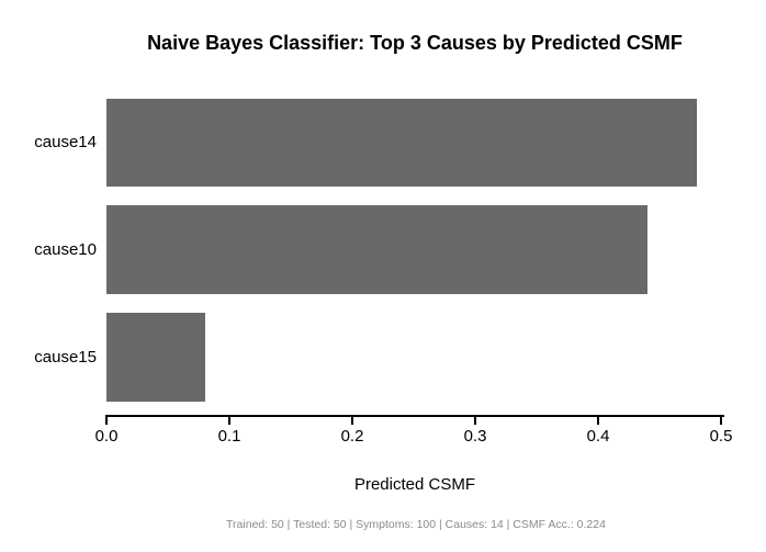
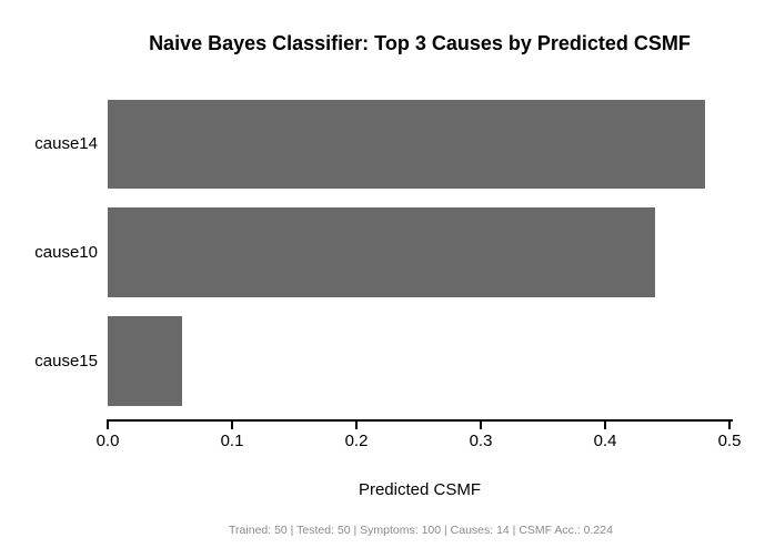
cause15: 0.08 -> 0.06
